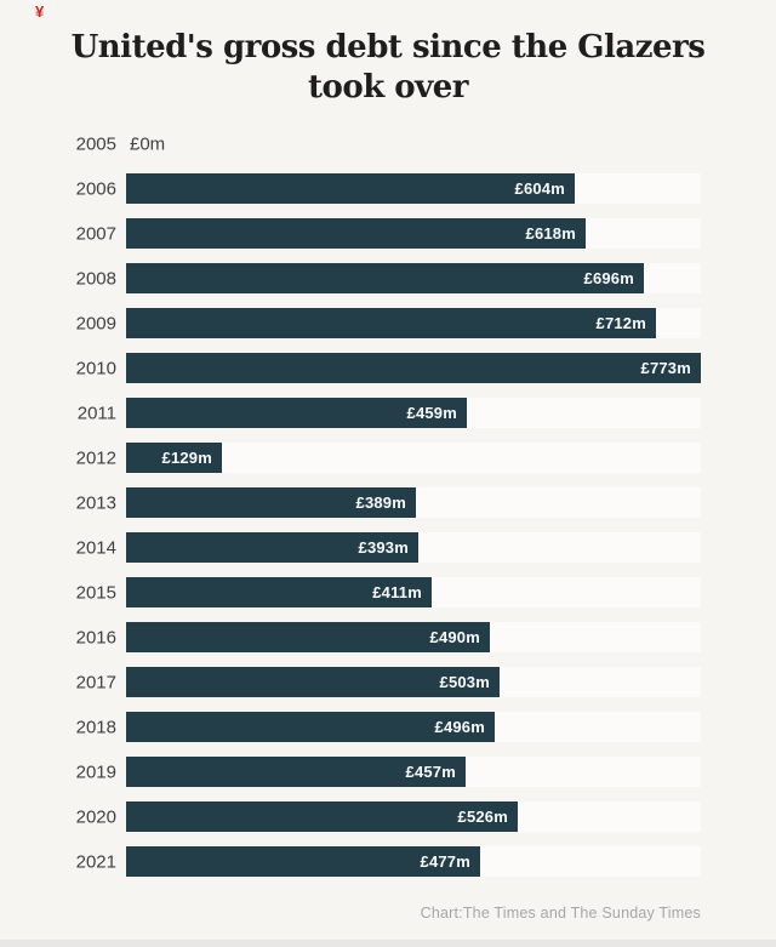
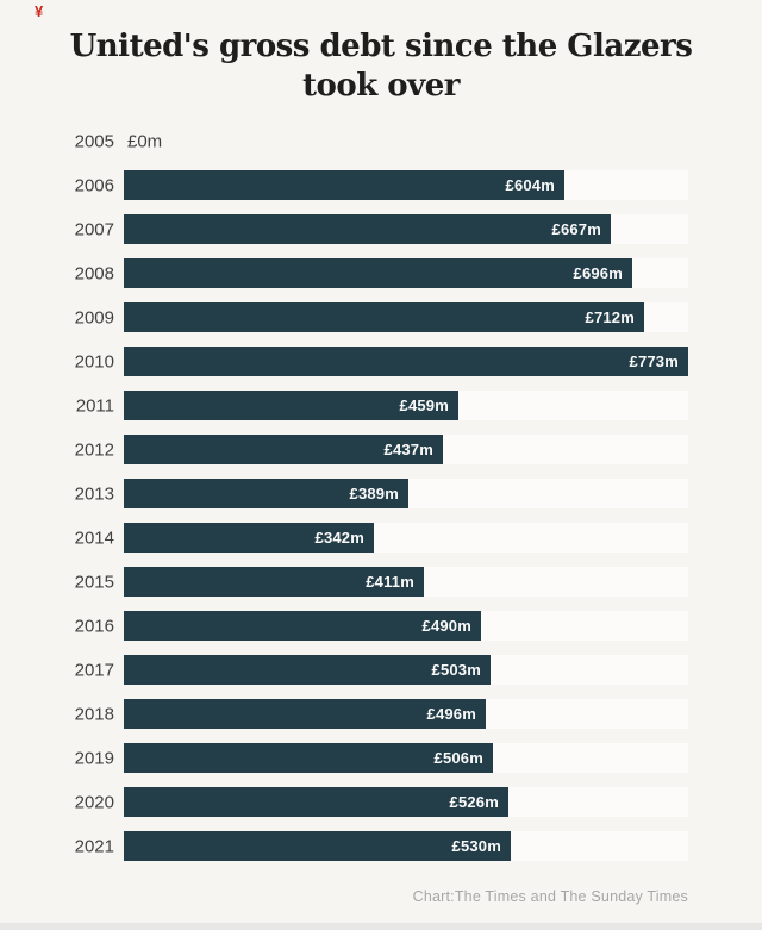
2007: £618m -> £667m
2012: £129m -> £437m
2014: £393m -> £342m
2019: £457m -> £506m
2021: £477m -> £530m
